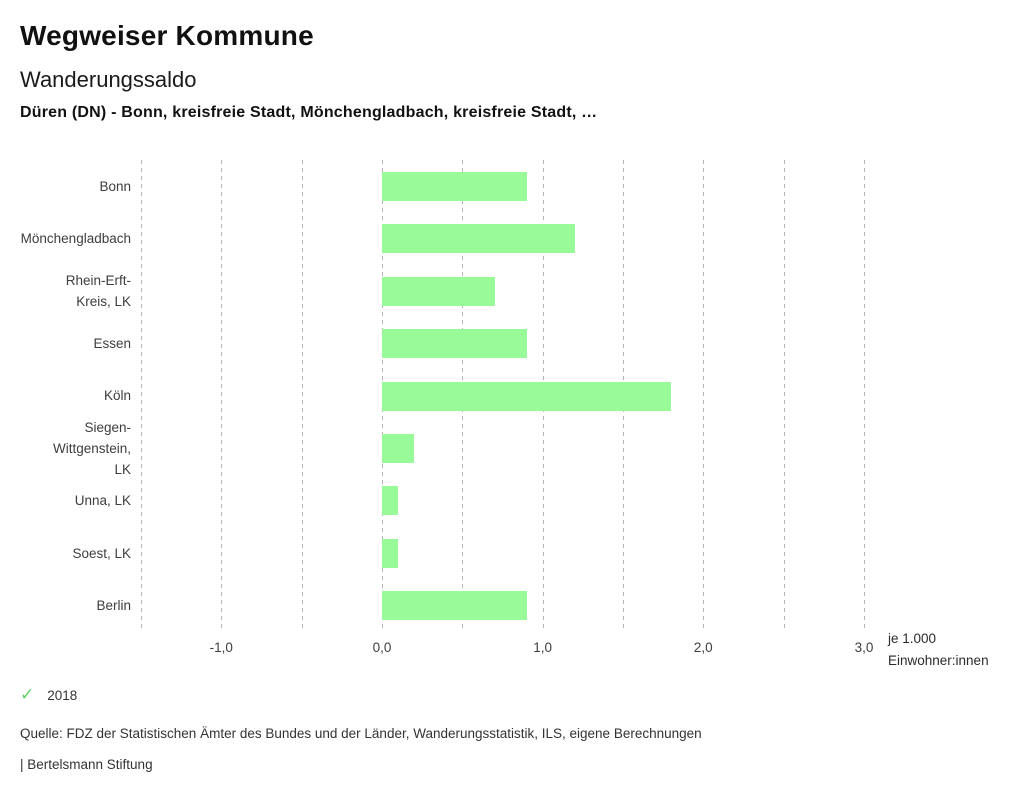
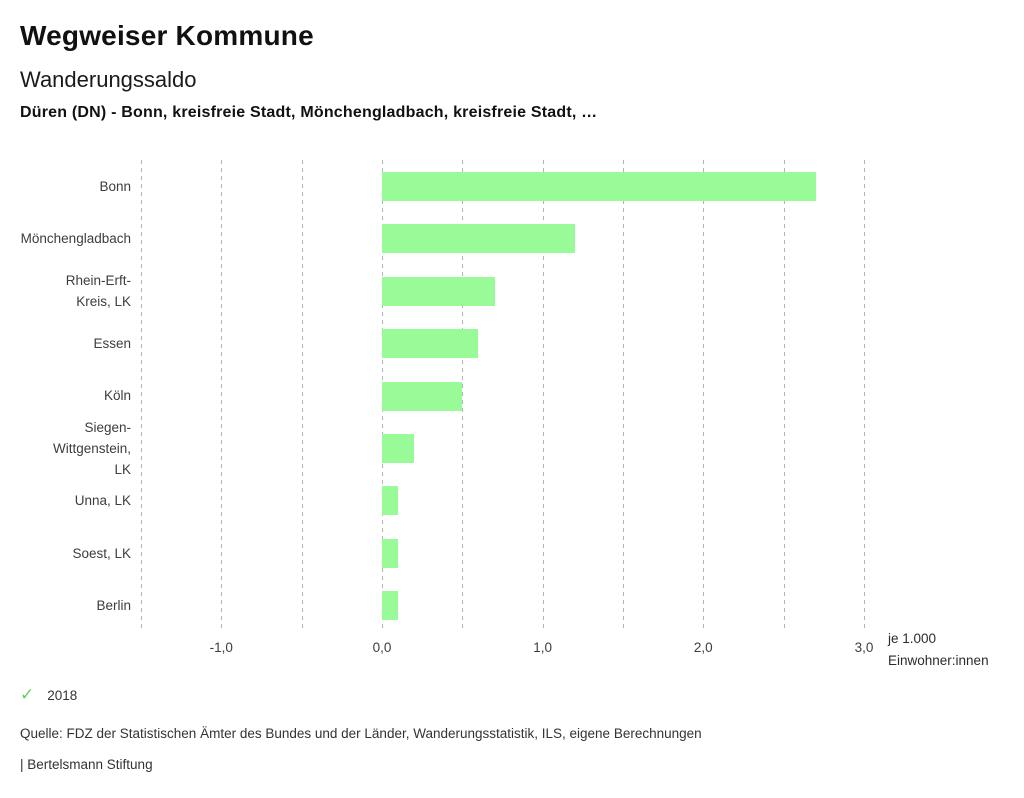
Bonn: 0,9 -> 2,7
Essen: 0,9 -> 0,6
Köln: 1,8 -> 0,5
Berlin: 0,9 -> 0,1
